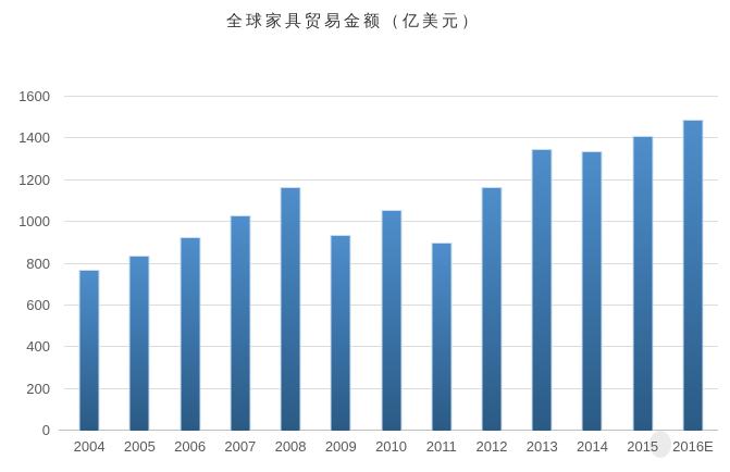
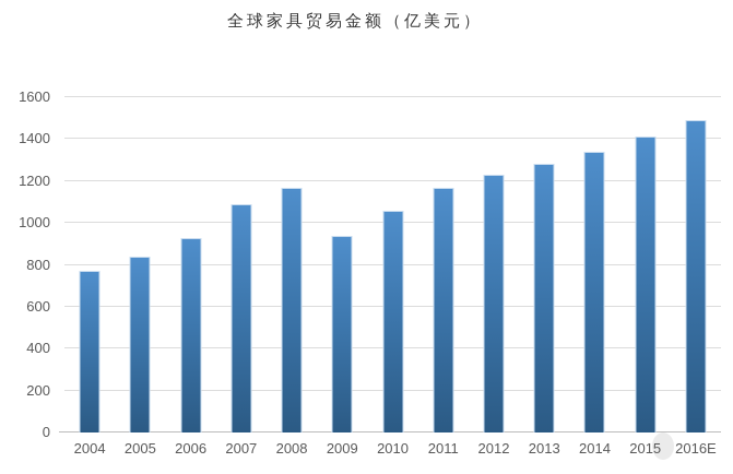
2007: 1030 -> 1090
2011: 900 -> 1170
2012: 1170 -> 1230
2013: 1350 -> 1280
